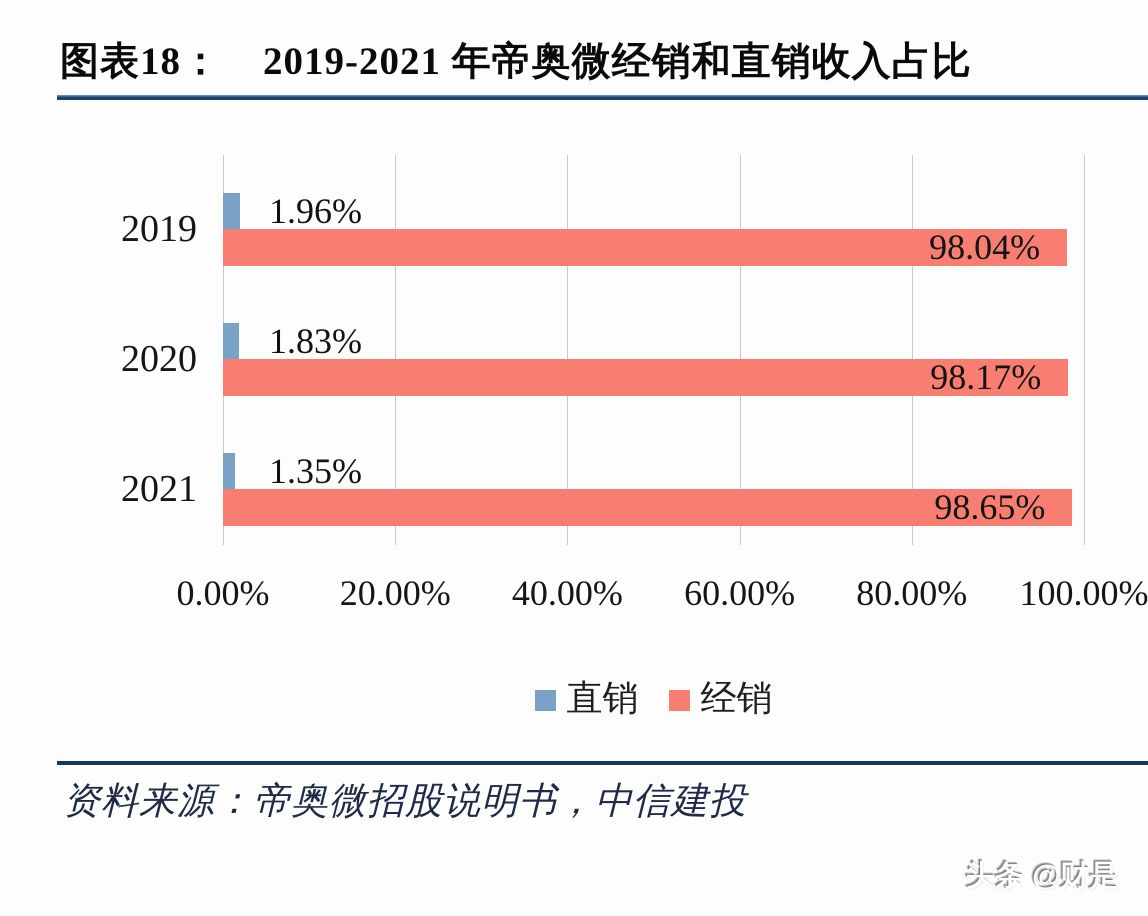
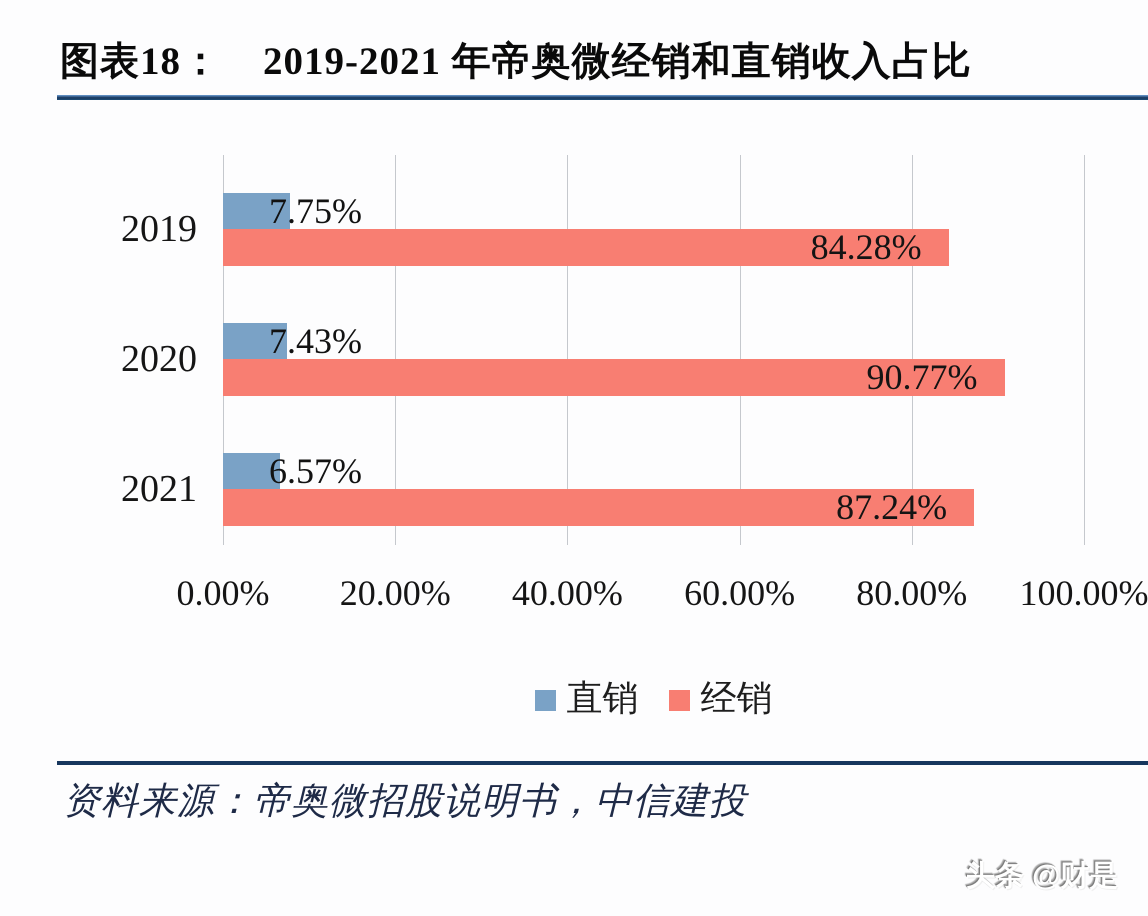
直销/2019: 1.96% -> 7.75%
经销/2019: 98.04% -> 84.28%
直销/2020: 1.83% -> 7.43%
经销/2020: 98.17% -> 90.77%
直销/2021: 1.35% -> 6.57%
经销/2021: 98.65% -> 87.24%
